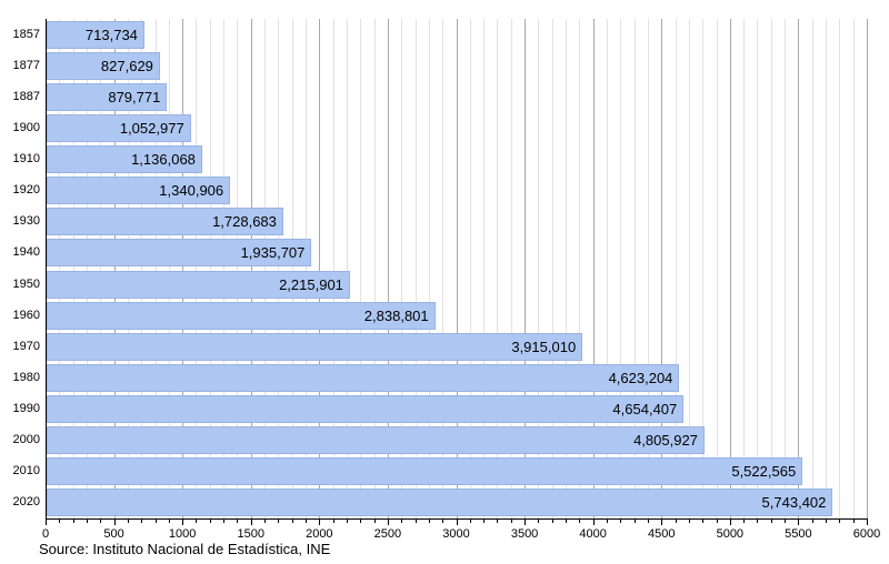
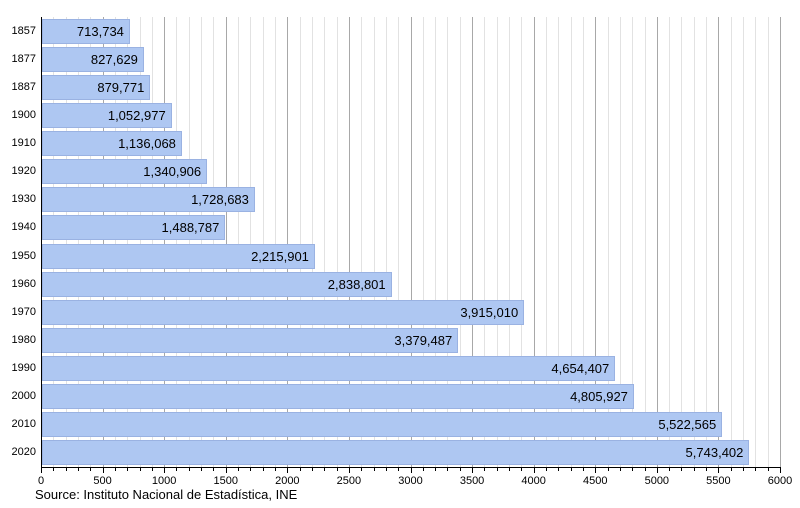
1940: 1,935,707 -> 1,488,787
1980: 4,623,204 -> 3,379,487
